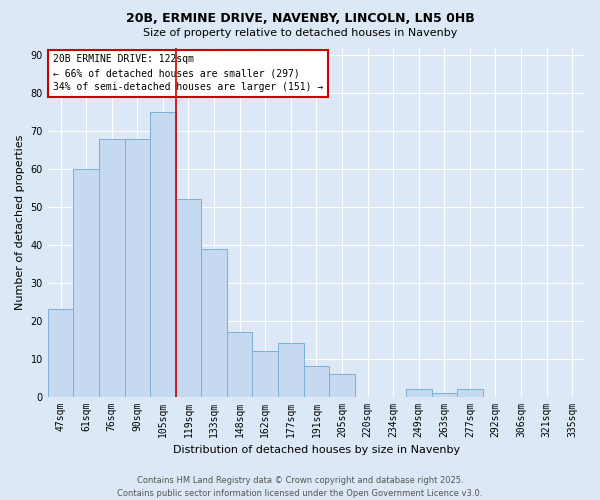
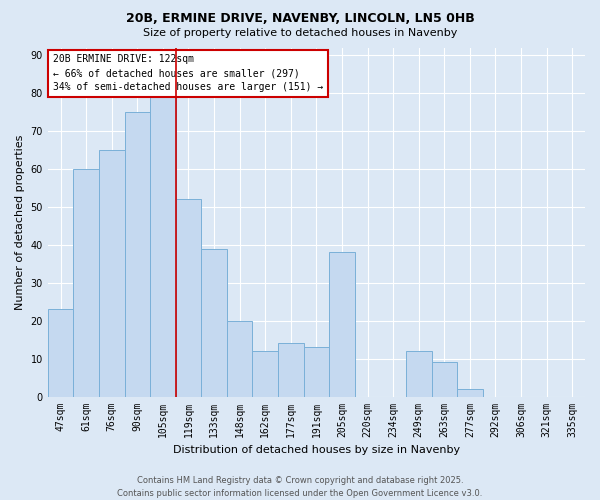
76sqm: 68 -> 65
90sqm: 68 -> 75
105sqm: 75 -> 79
148sqm: 17 -> 20
191sqm: 8 -> 13
205sqm: 6 -> 38
249sqm: 2 -> 12
263sqm: 1 -> 9
